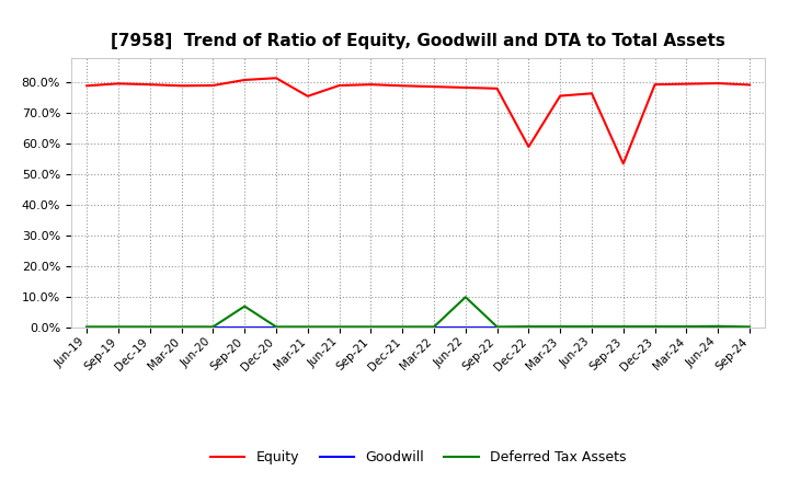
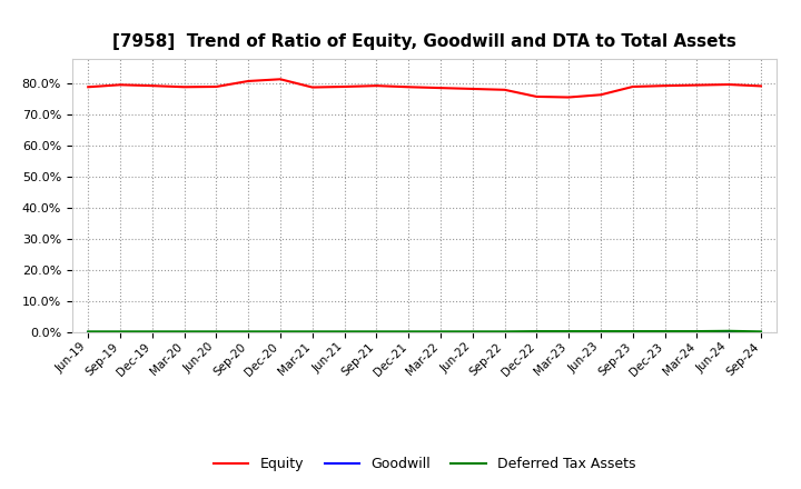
Deferred Tax Assets/Sep-20: 7.0% -> 0.3%
Equity/Mar-21: 75.5% -> 78.8%
Deferred Tax Assets/Jun-22: 10.0% -> 0.3%
Equity/Dec-22: 59.0% -> 75.8%
Equity/Sep-23: 53.5% -> 79.0%
